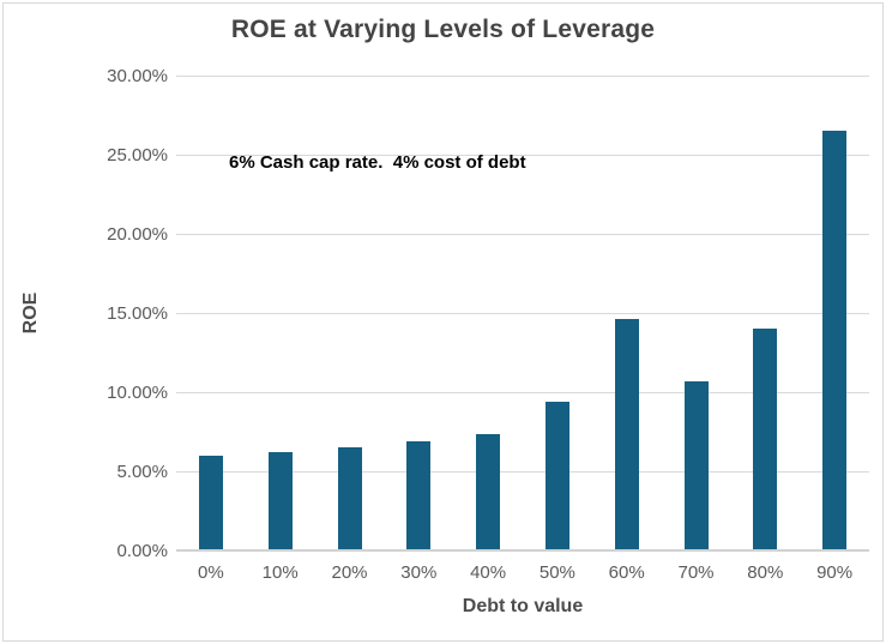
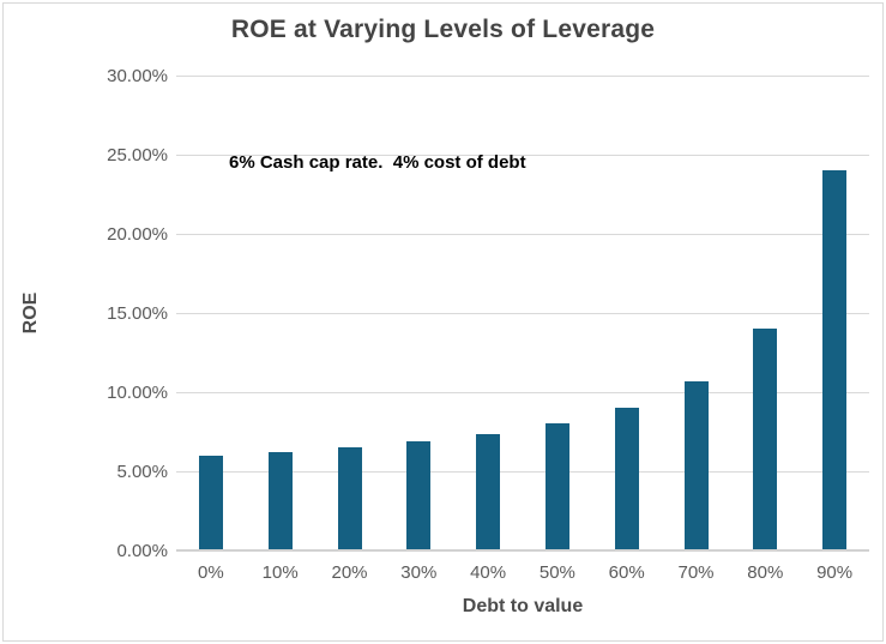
50%: 9.4% -> 8.0%
60%: 14.6% -> 9.0%
90%: 26.5% -> 24.0%
